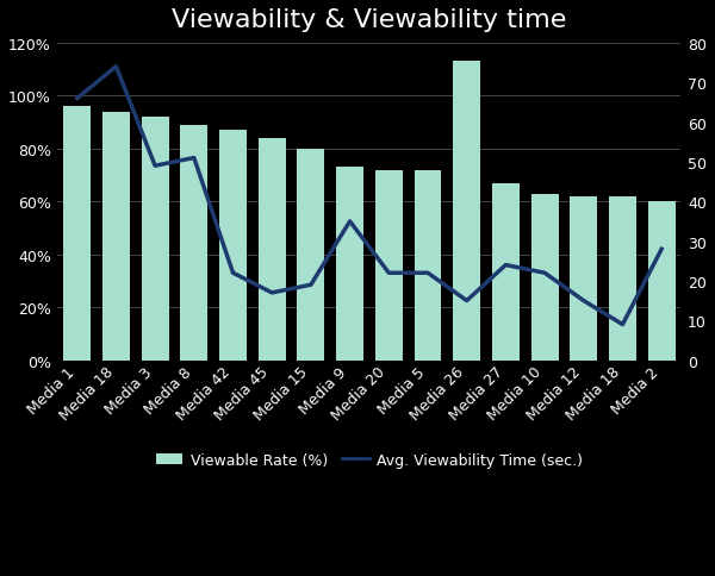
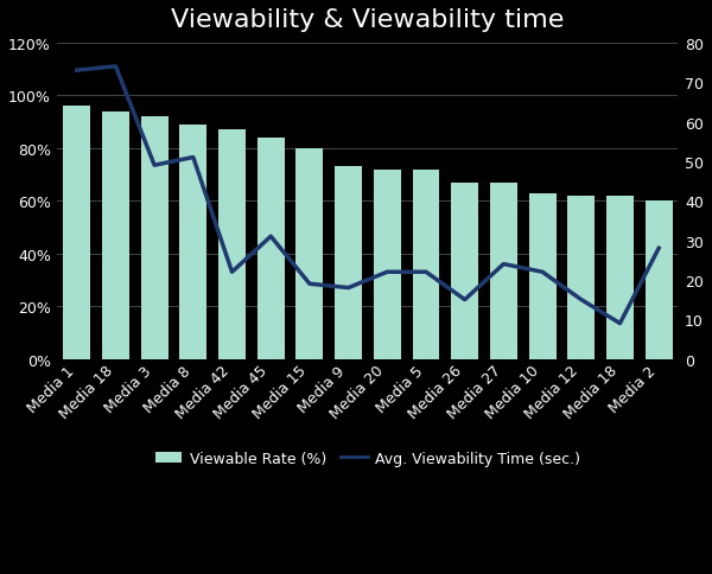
Avg. Viewability Time (sec.)/Media 1: 66 -> 73
Avg. Viewability Time (sec.)/Media 45: 17 -> 31
Avg. Viewability Time (sec.)/Media 9: 35 -> 18
Viewable Rate (%)/Media 26: 113% -> 67%
